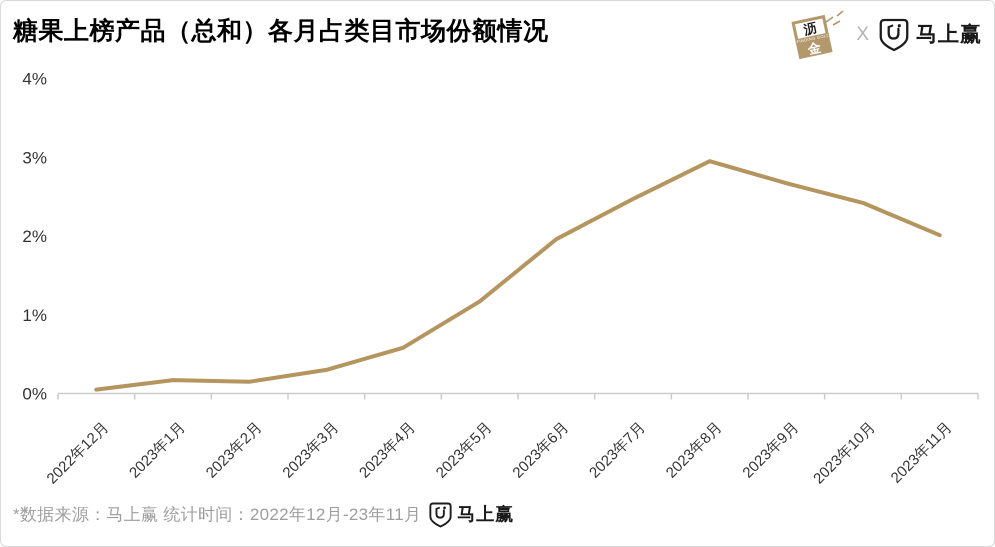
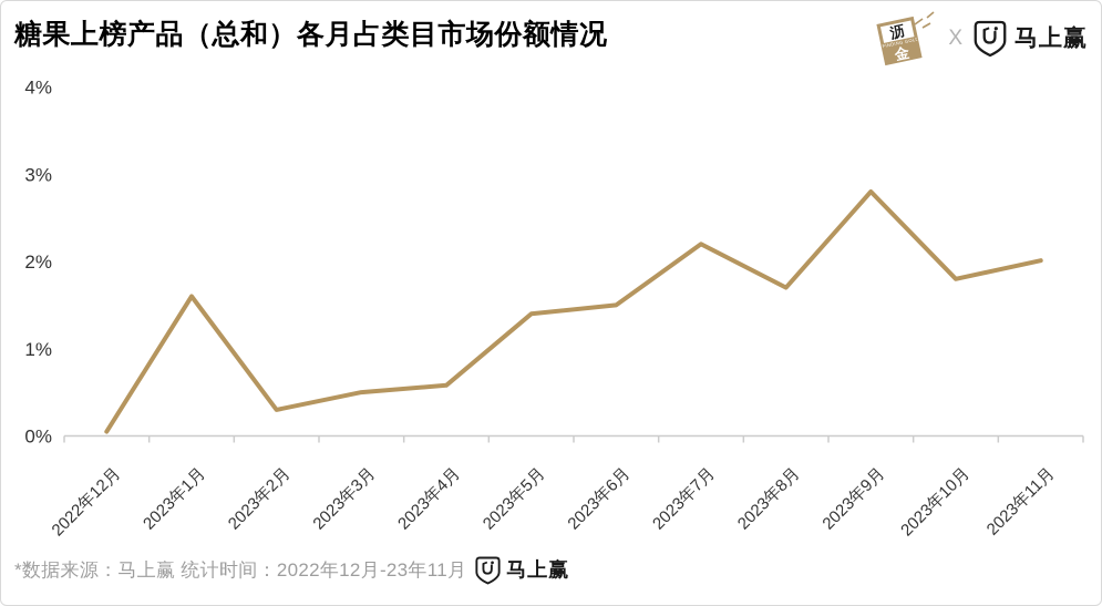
2023年1月: 0.2% -> 1.6%
2023年2月: 0.1% -> 0.3%
2023年3月: 0.3% -> 0.5%
2023年5月: 1.2% -> 1.4%
2023年6月: 2.0% -> 1.5%
2023年7月: 2.5% -> 2.2%
2023年8月: 3.0% -> 1.7%
2023年9月: 2.7% -> 2.8%
2023年10月: 2.4% -> 1.8%
